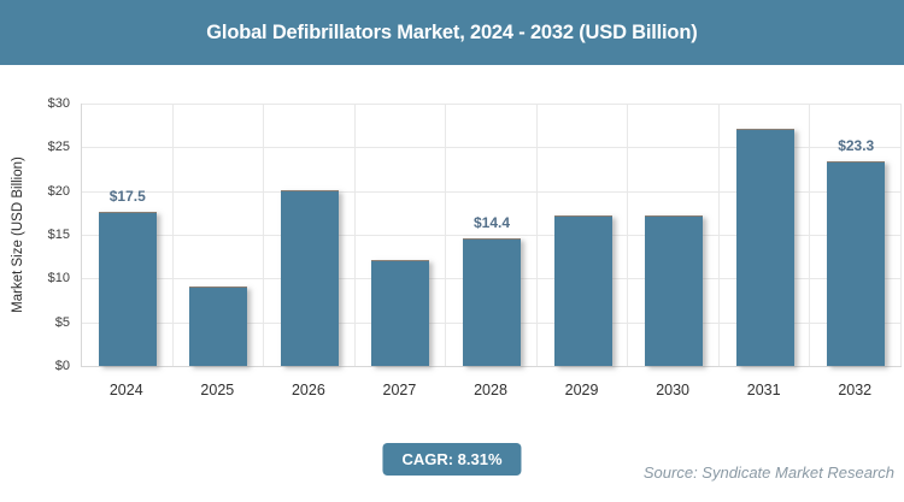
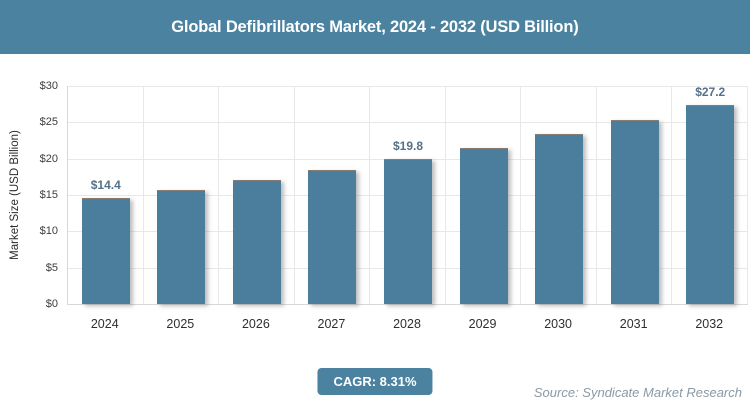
2024: $17.5 -> $14.4
2025: $9 -> $16
2026: $20 -> $17
2027: $12 -> $18
2028: $14.4 -> $19.8
2029: $17 -> $21
2030: $17 -> $23
2031: $27 -> $25
2032: $23.3 -> $27.2
